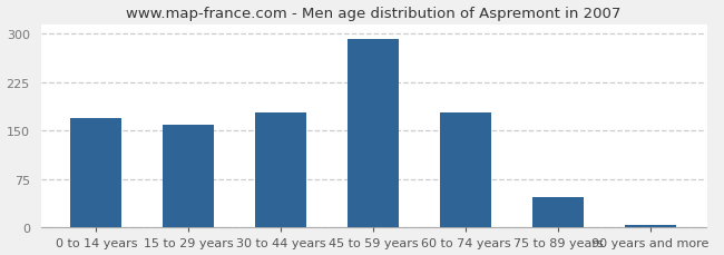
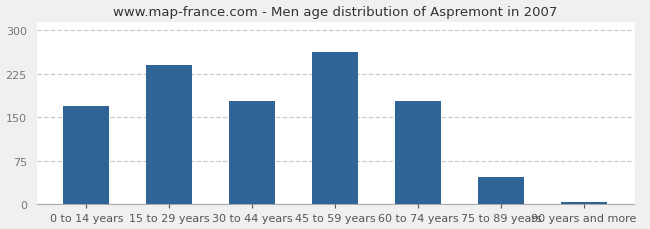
15 to 29 years: 160 -> 240
45 to 59 years: 291 -> 262
